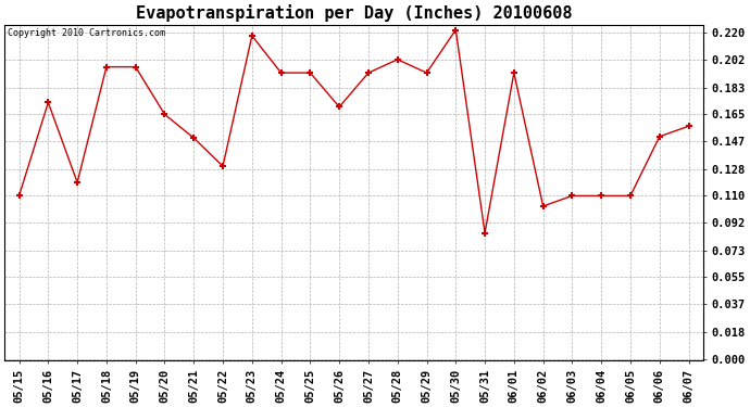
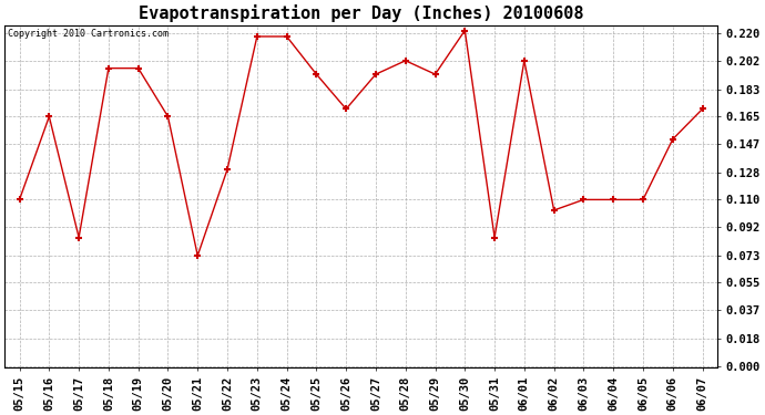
05/16: 0.173 -> 0.165
05/17: 0.119 -> 0.085
05/21: 0.149 -> 0.073
05/24: 0.193 -> 0.218
06/01: 0.193 -> 0.202
06/07: 0.157 -> 0.170
